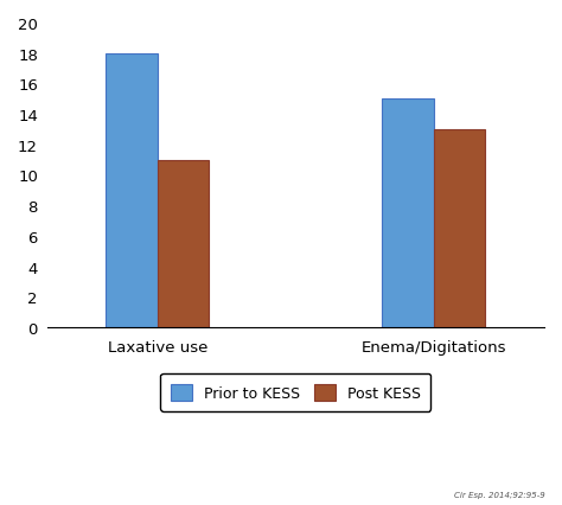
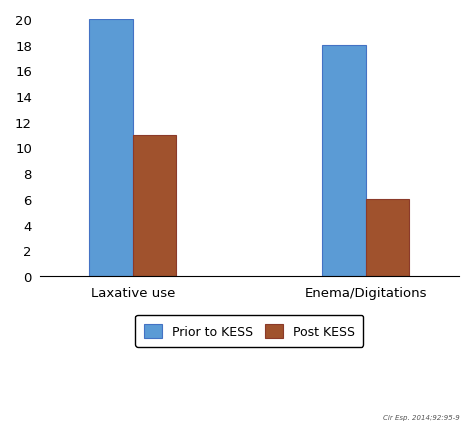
Prior to KESS/Laxative use: 18 -> 20
Prior to KESS/Enema/Digitations: 15 -> 18
Post KESS/Enema/Digitations: 13 -> 6
